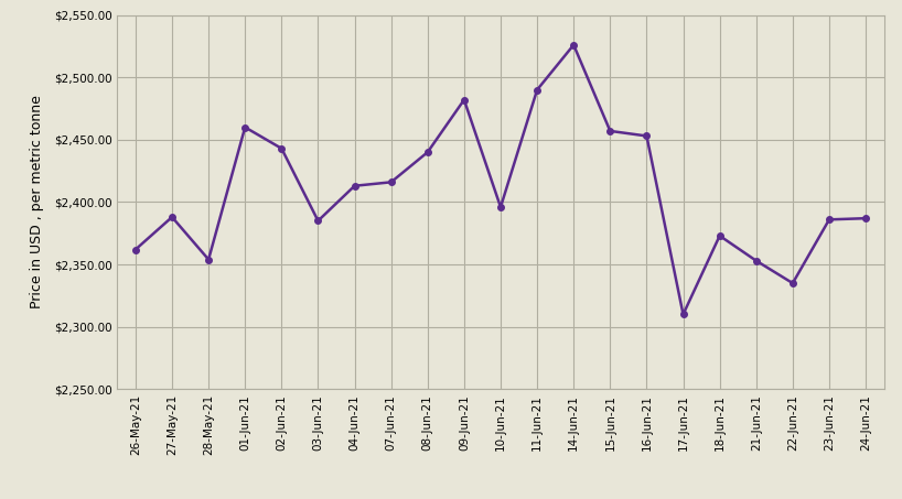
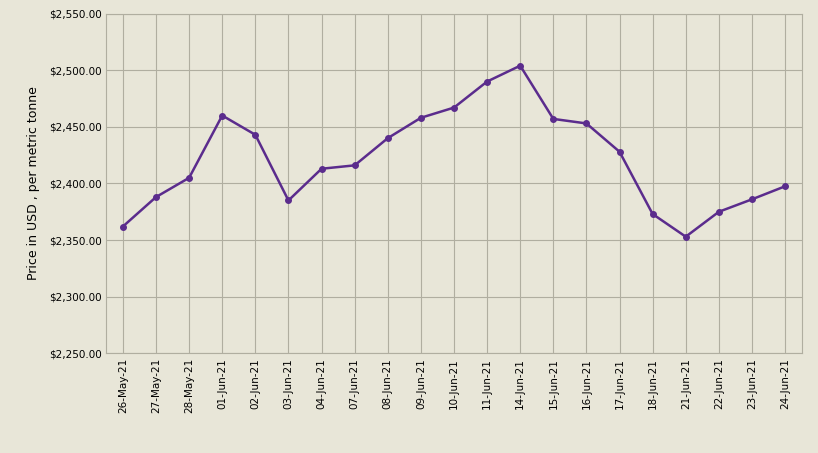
28-May-21: $2,354 -> $2,405
09-Jun-21: $2,482 -> $2,458
10-Jun-21: $2,396 -> $2,467
14-Jun-21: $2,526 -> $2,504
17-Jun-21: $2,310 -> $2,428
22-Jun-21: $2,335 -> $2,375
24-Jun-21: $2,387 -> $2,398
